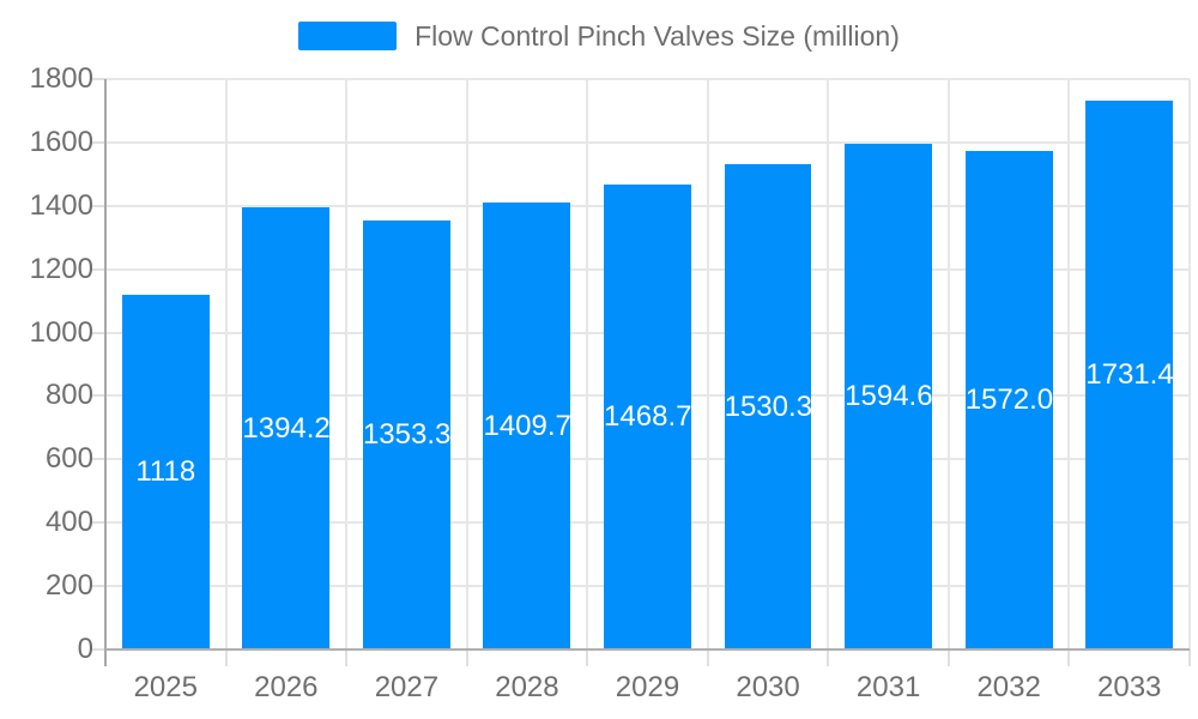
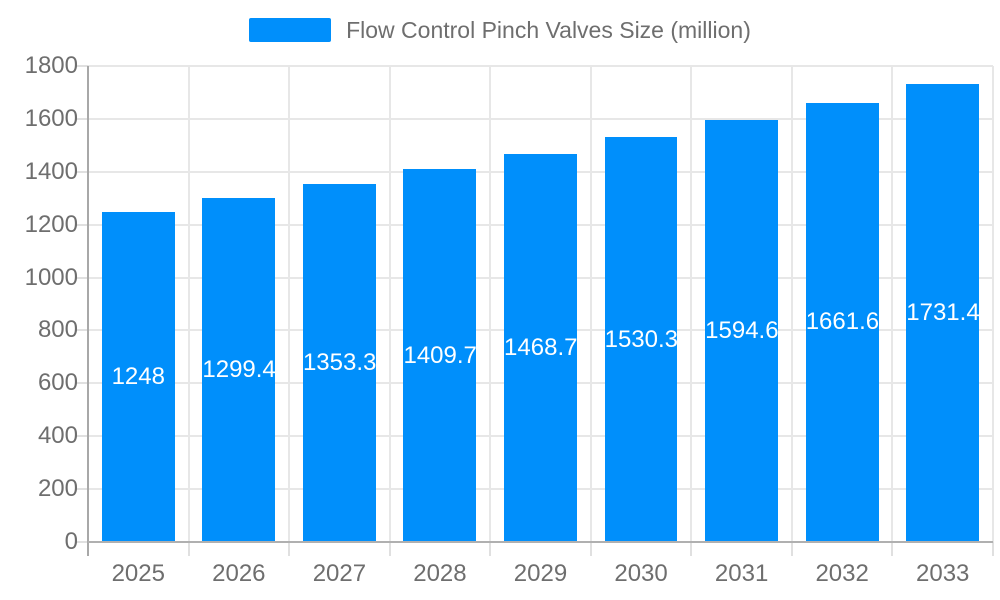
2025: 1118 -> 1248
2026: 1394.2 -> 1299.4
2032: 1572.0 -> 1661.6
